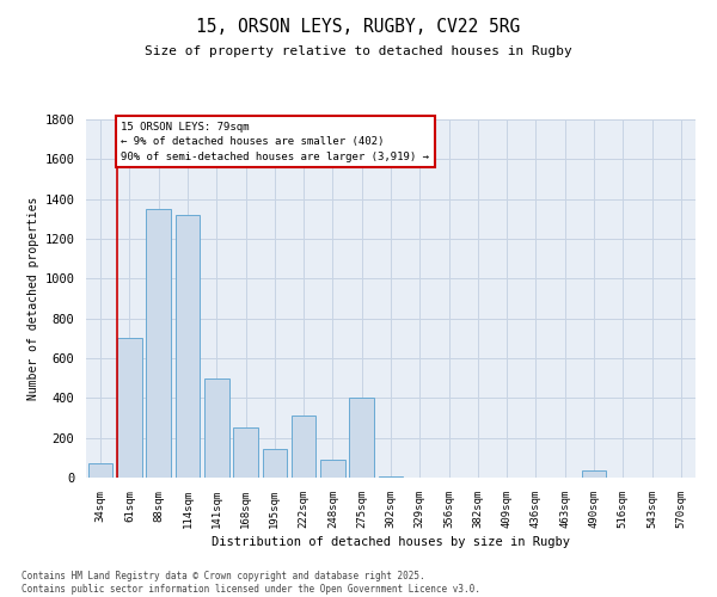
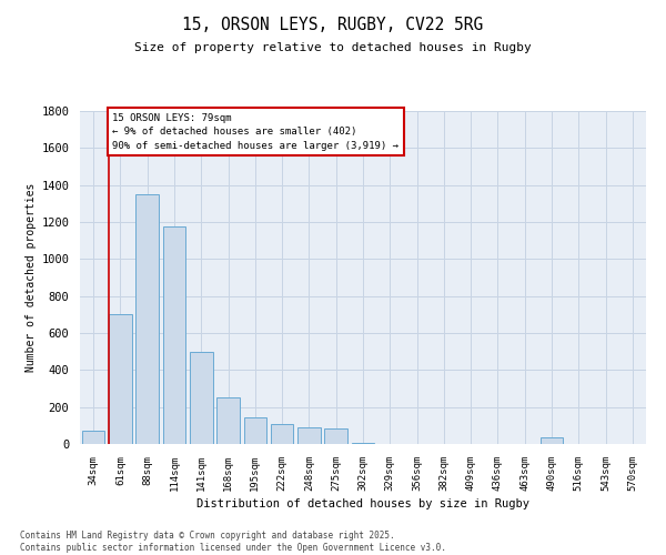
114sqm: 1320 -> 1180
222sqm: 310 -> 110
275sqm: 400 -> 80
